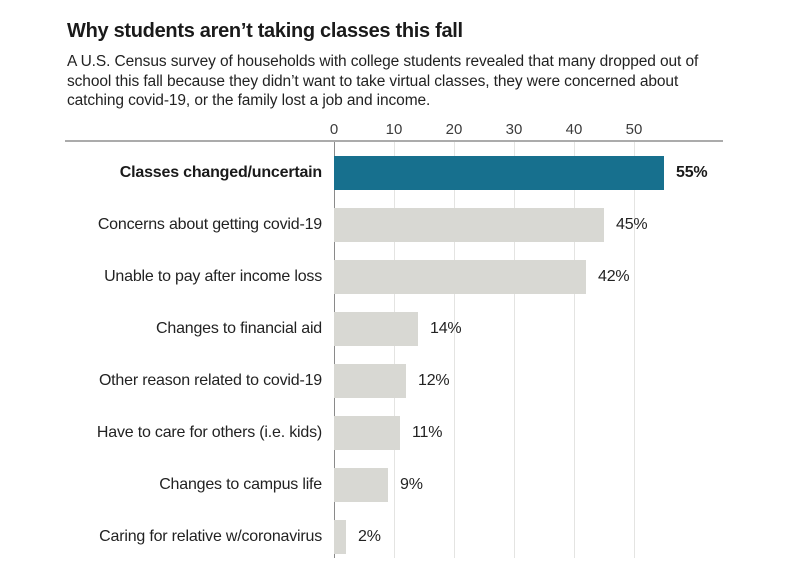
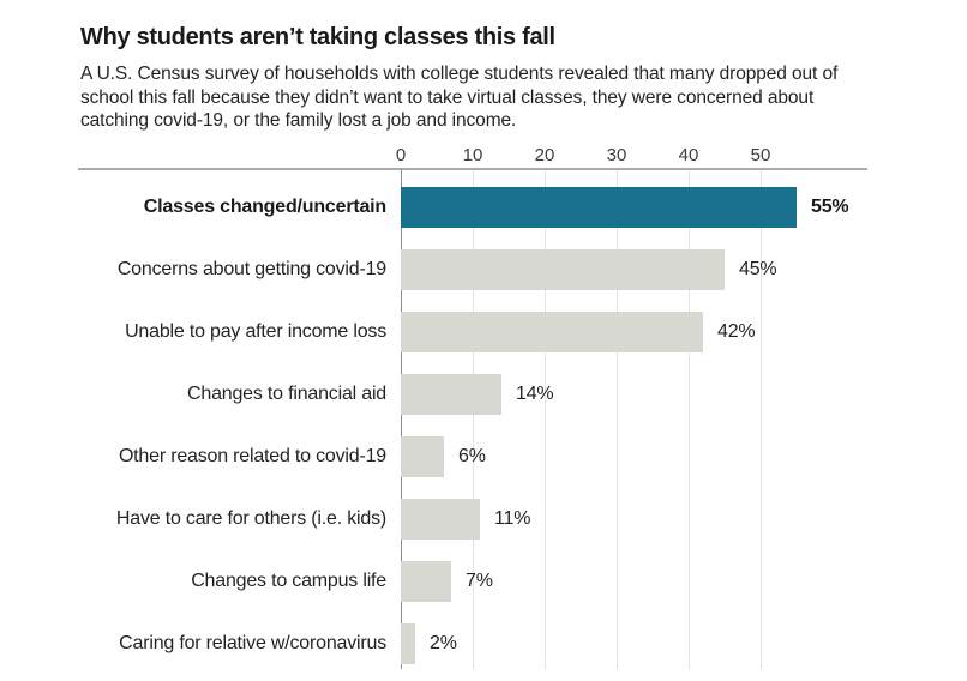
Other reason related to covid-19: 12% -> 6%
Changes to campus life: 9% -> 7%
